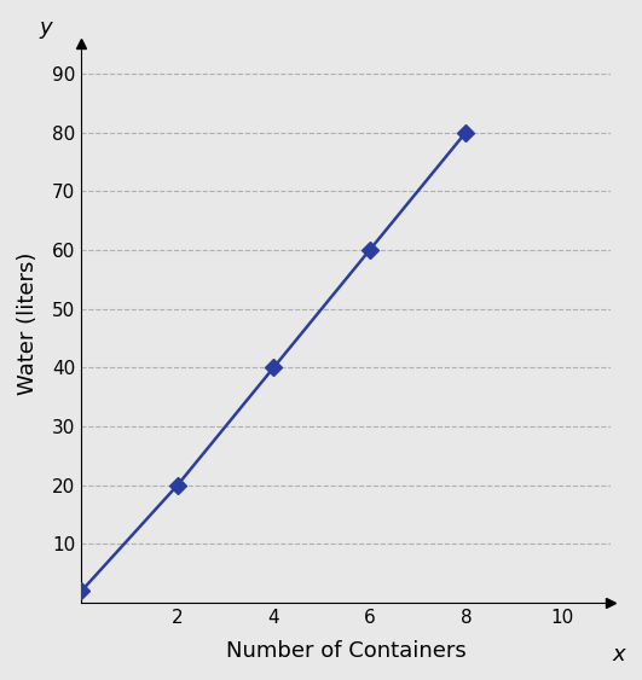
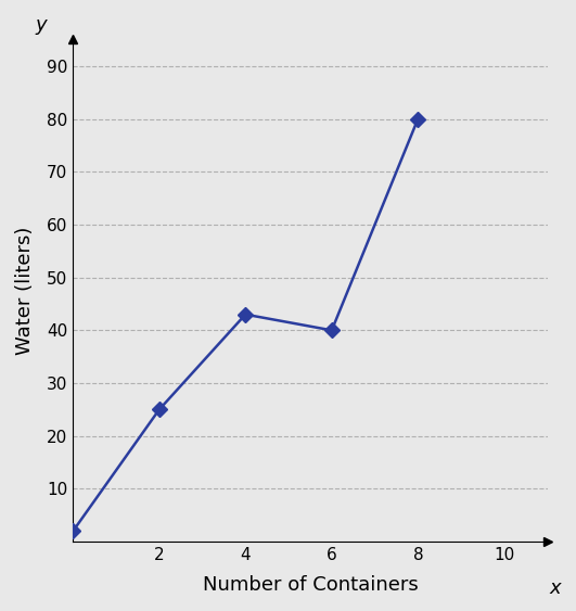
2: 20 -> 25
4: 40 -> 43
6: 60 -> 40
